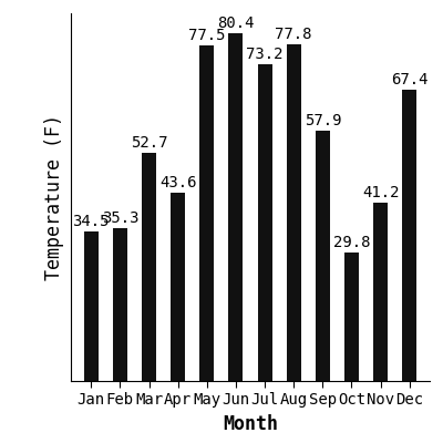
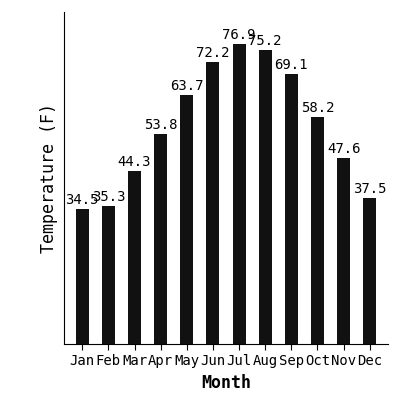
Mar: 52.7 -> 44.3
Apr: 43.6 -> 53.8
May: 77.5 -> 63.7
Jun: 80.4 -> 72.2
Jul: 73.2 -> 76.9
Aug: 77.8 -> 75.2
Sep: 57.9 -> 69.1
Oct: 29.8 -> 58.2
Nov: 41.2 -> 47.6
Dec: 67.4 -> 37.5
